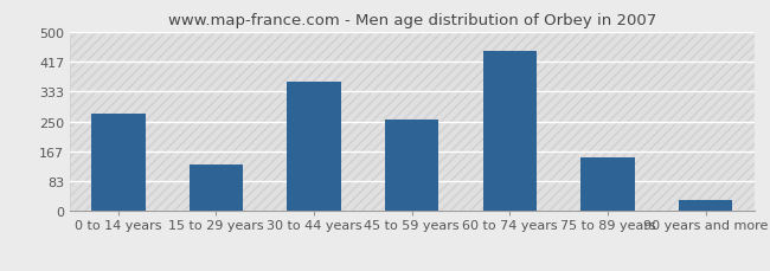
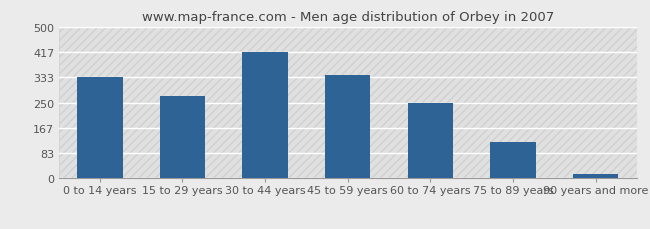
0 to 14 years: 270 -> 333
15 to 29 years: 130 -> 270
30 to 44 years: 360 -> 417
45 to 59 years: 255 -> 340
60 to 74 years: 445 -> 248
75 to 89 years: 150 -> 120
90 years and more: 30 -> 13
